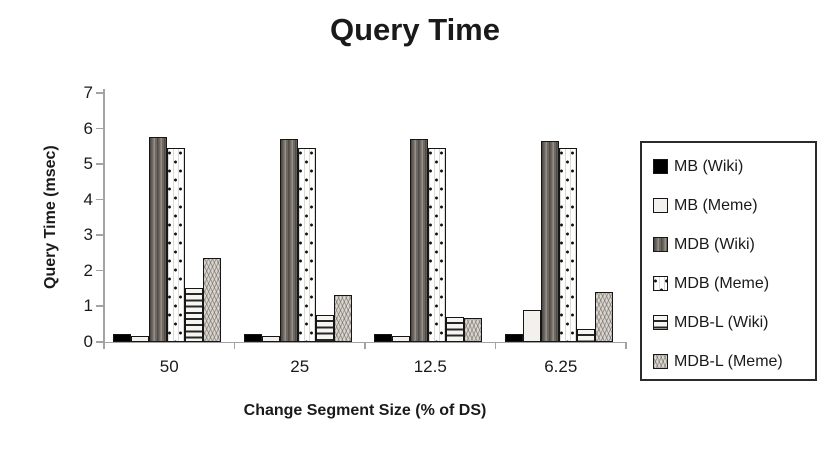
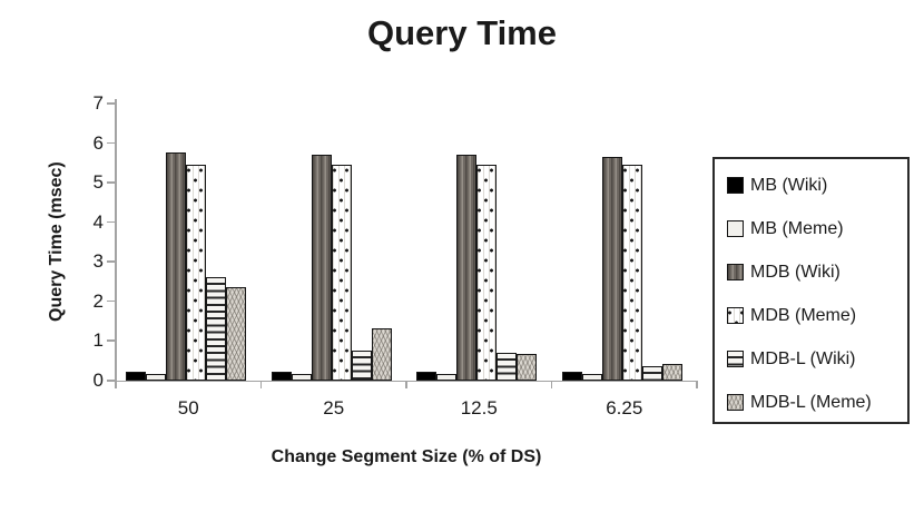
MDB-L (Wiki)/50: 1.5 -> 2.6
MB (Meme)/6.25: 0.9 -> 0.1
MDB-L (Meme)/6.25: 1.4 -> 0.4
